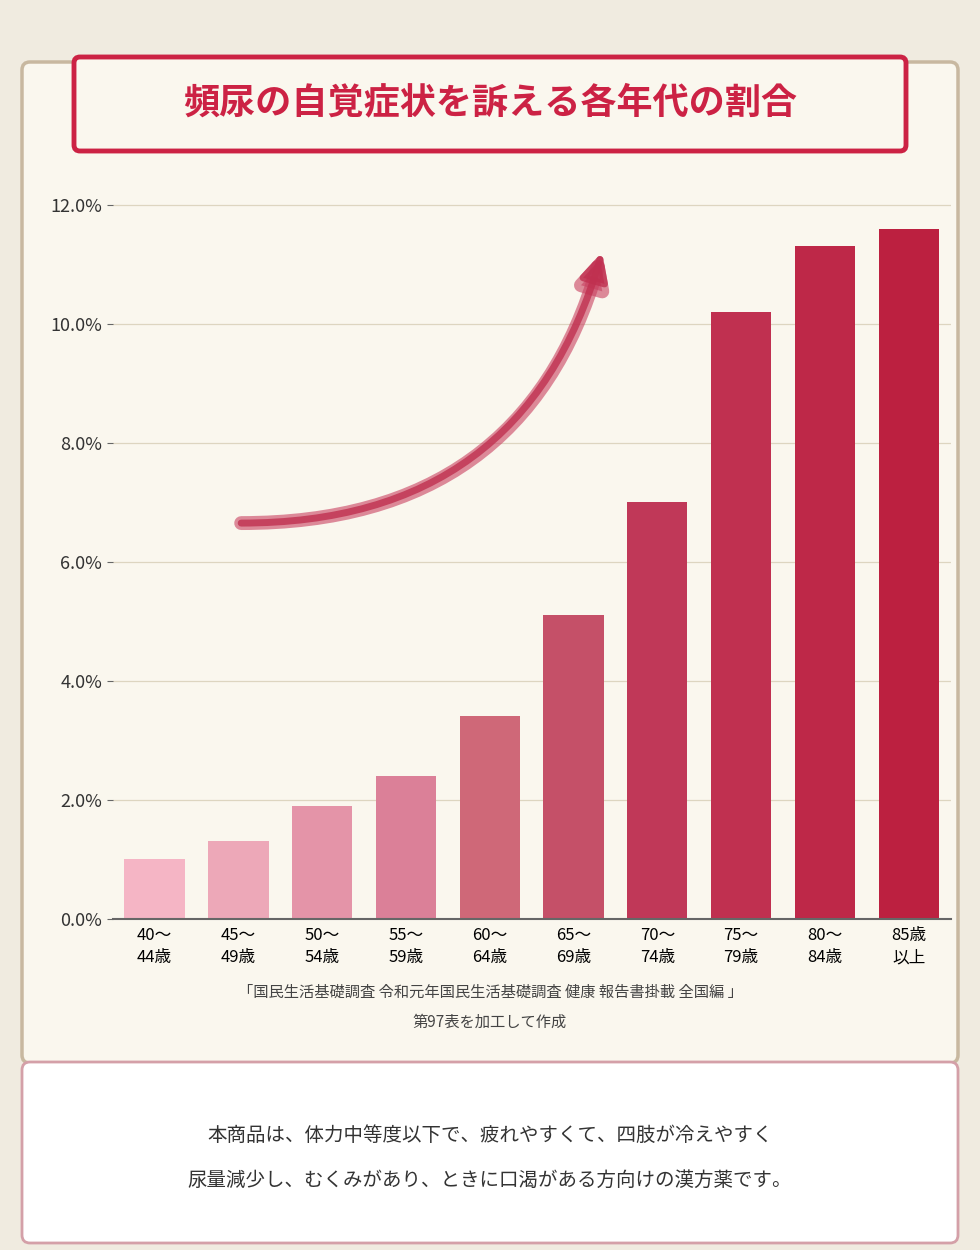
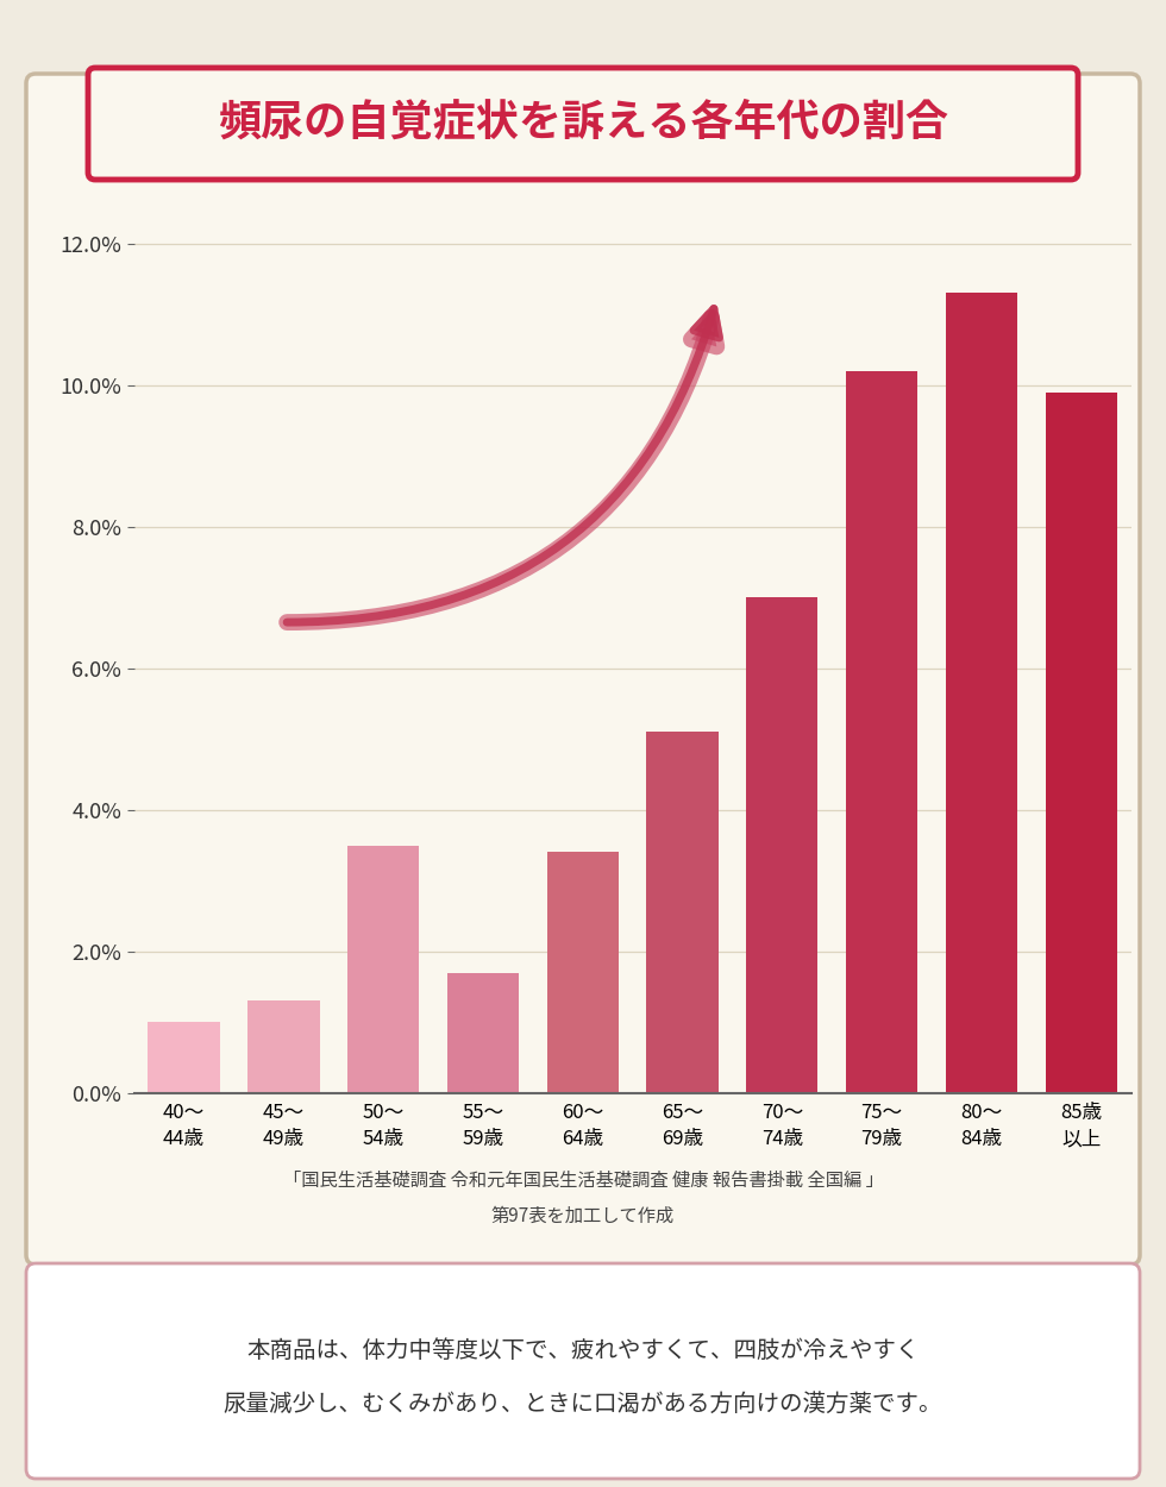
50～ 54歳: 1.9% -> 3.5%
55～ 59歳: 2.4% -> 1.7%
85歳 以上: 11.6% -> 9.9%
